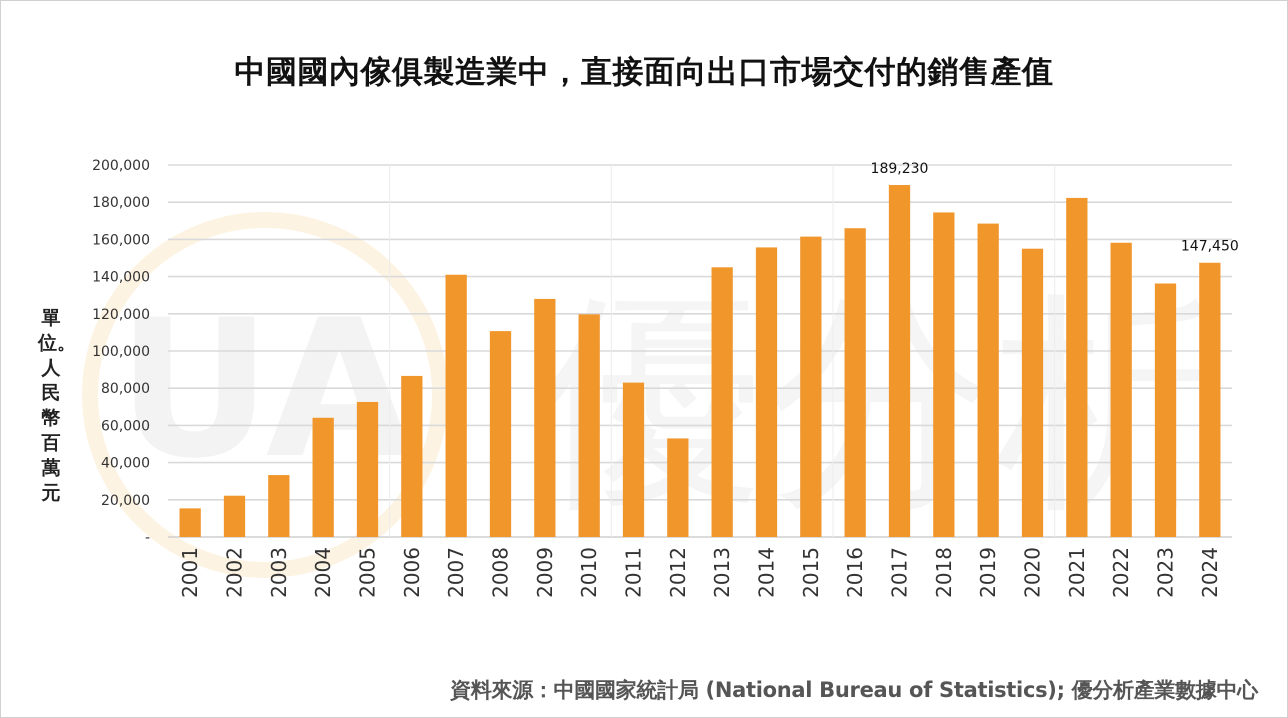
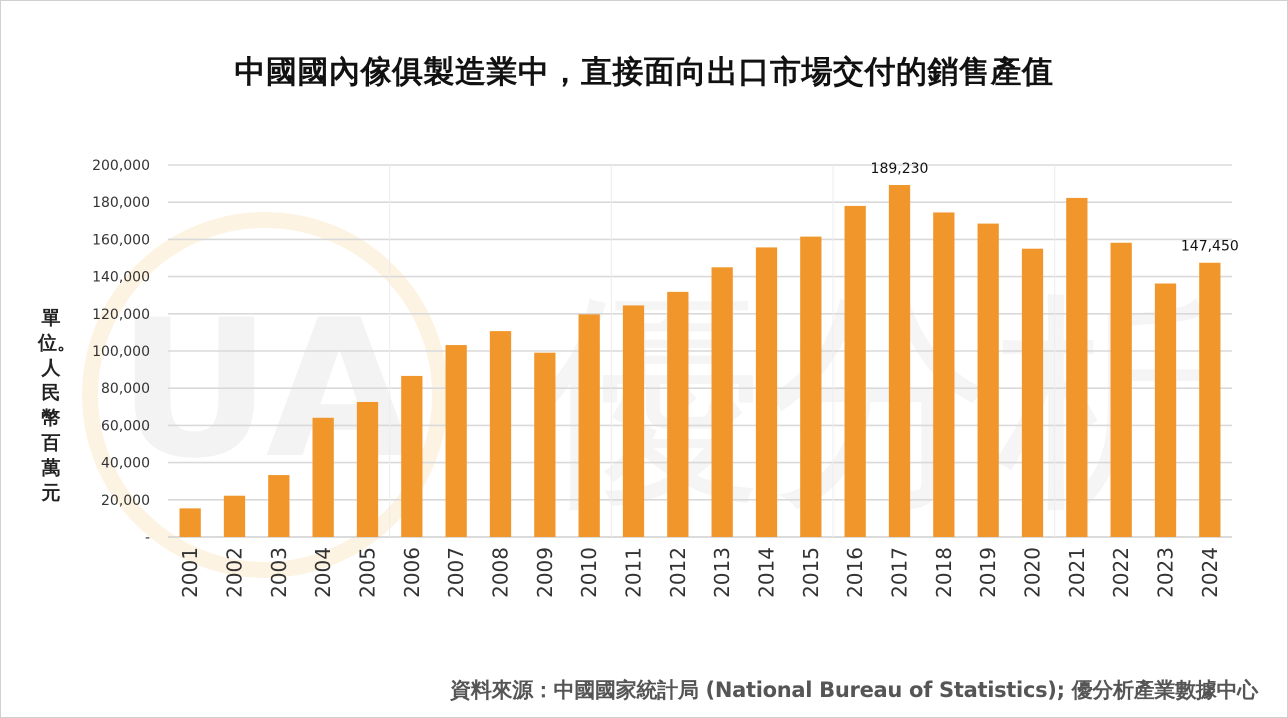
2007: 141000 -> 103000
2009: 128000 -> 99000
2011: 83000 -> 124000
2012: 53000 -> 132000
2016: 166000 -> 178000
